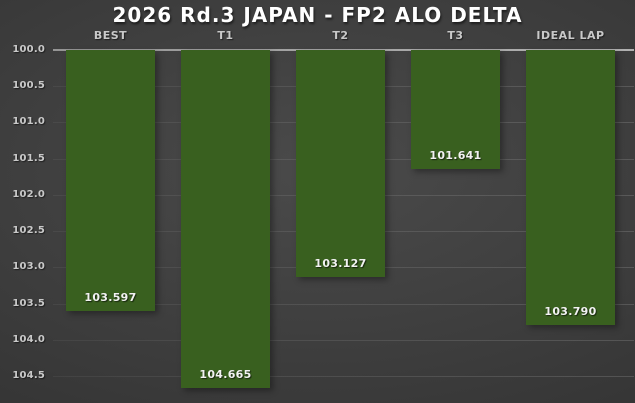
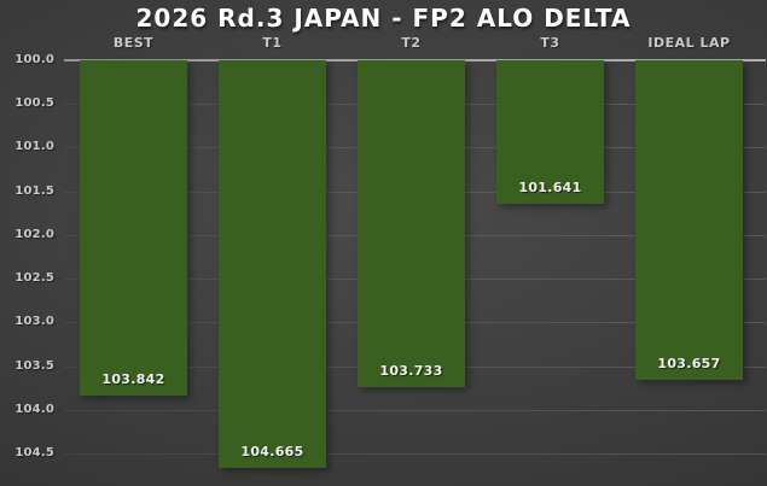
BEST: 103.597 -> 103.842
T2: 103.127 -> 103.733
IDEAL LAP: 103.790 -> 103.657
